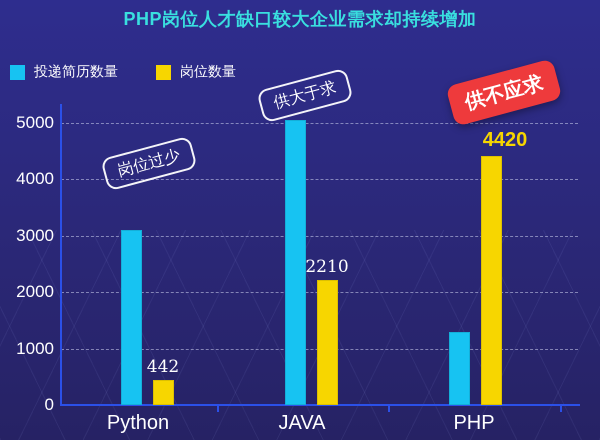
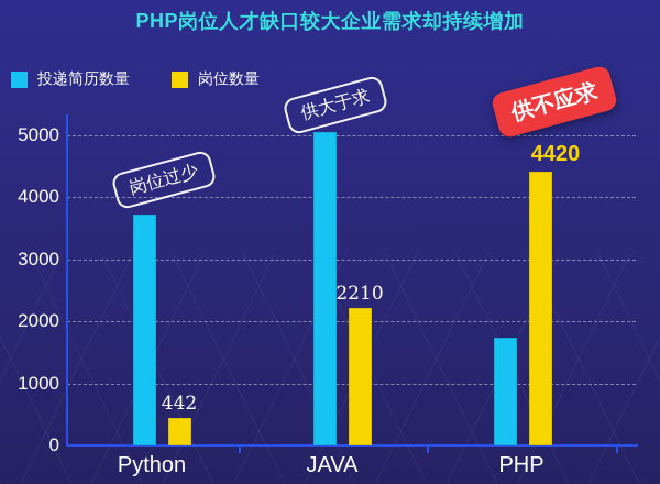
投递简历数量/Python: 3100 -> 3700
投递简历数量/PHP: 1300 -> 1700
